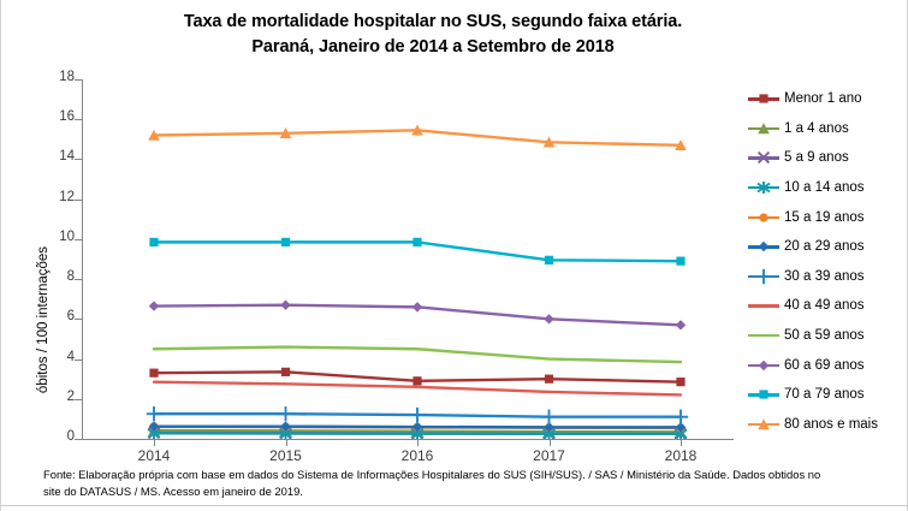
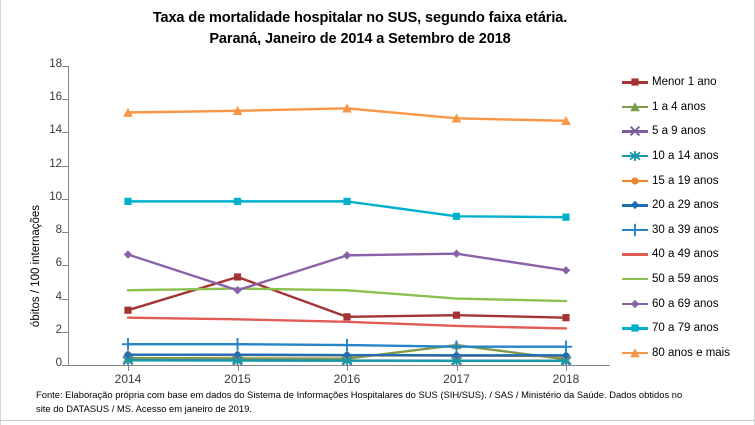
Menor 1 ano/2015: 3.4 -> 5.3
60 a 69 anos/2015: 6.7 -> 4.5
1 a 4 anos/2017: 0.4 -> 1.2
60 a 69 anos/2017: 6.0 -> 6.7
